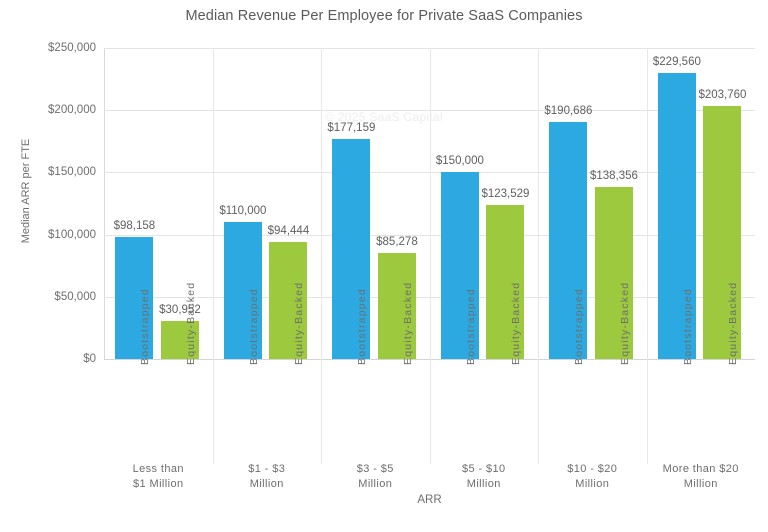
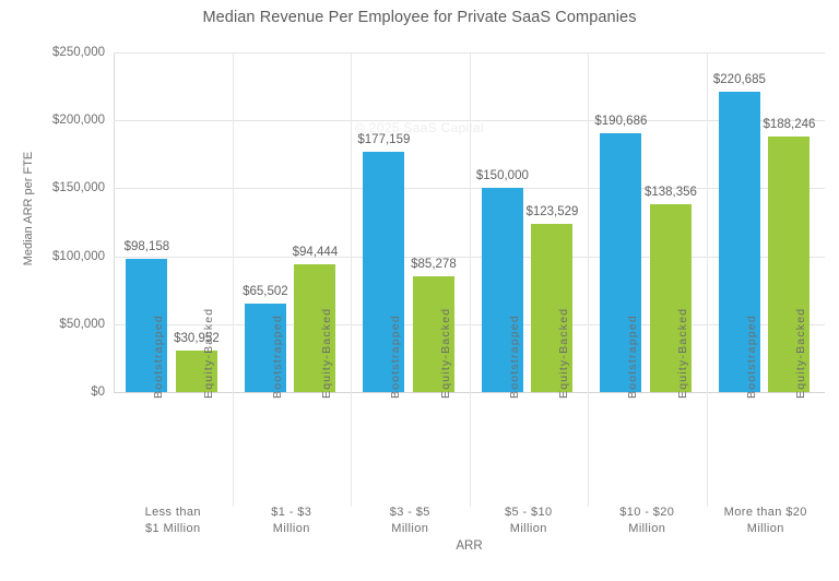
Bootstrapped/$1 - $3 Million: $110,000 -> $65,502
Bootstrapped/More than $20 Million: $229,560 -> $220,685
Equity-Backed/More than $20 Million: $203,760 -> $188,246
